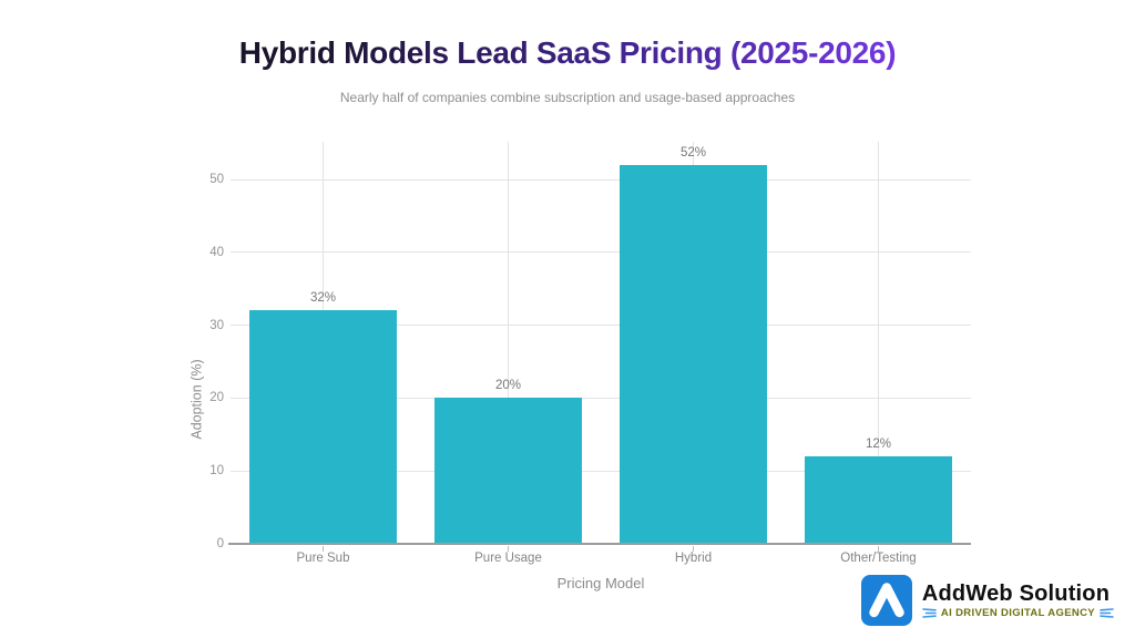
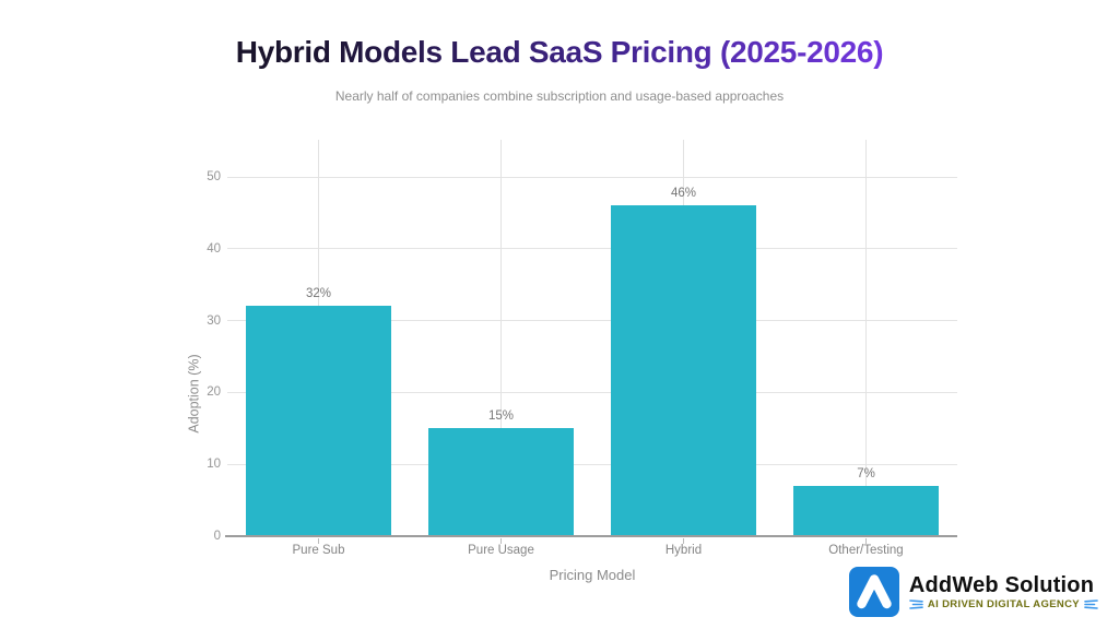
Pure Usage: 20% -> 15%
Hybrid: 52% -> 46%
Other/Testing: 12% -> 7%
